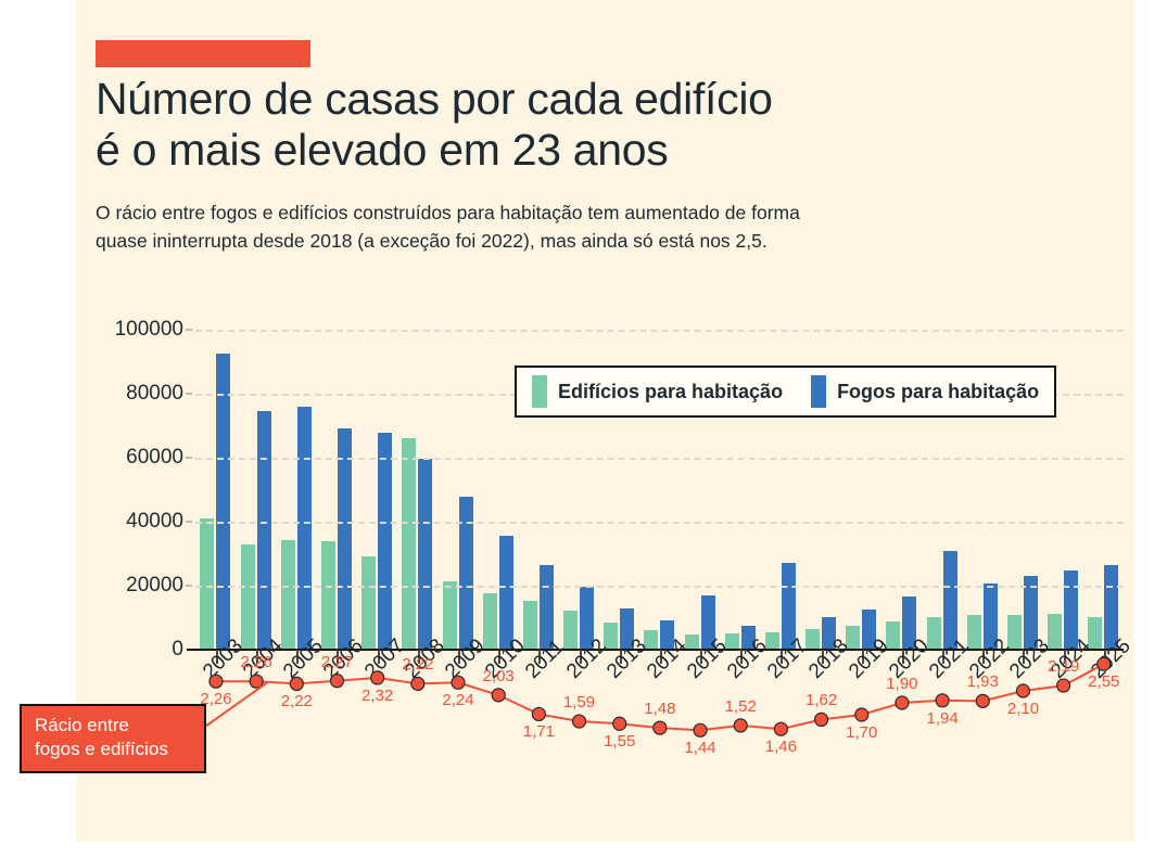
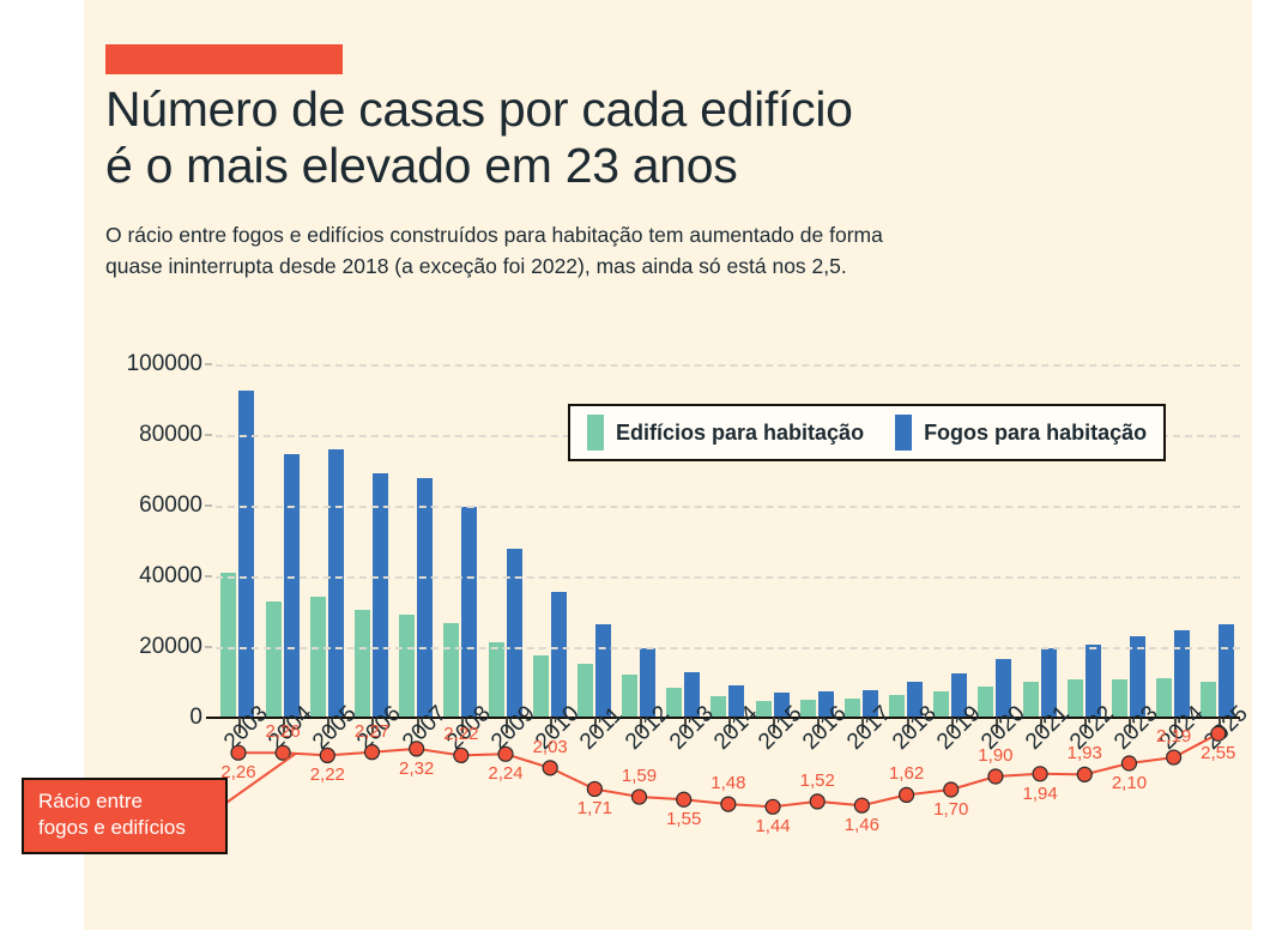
Edifícios para habitação/2006: 34000 -> 30000
Edifícios para habitação/2008: 66000 -> 27000
Fogos para habitação/2015: 17000 -> 7000
Fogos para habitação/2017: 27000 -> 8000
Fogos para habitação/2021: 31000 -> 20000
